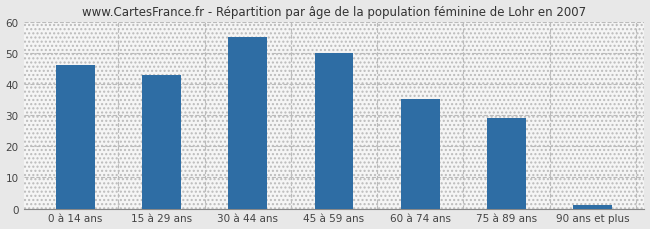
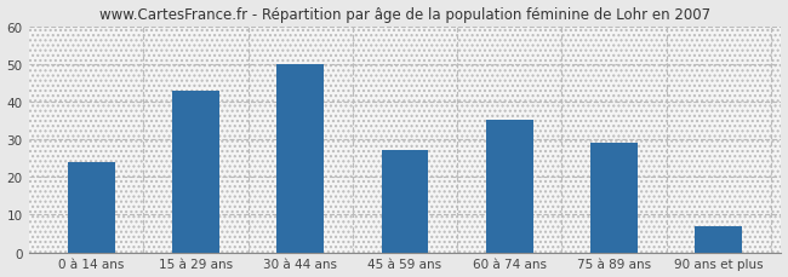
0 à 14 ans: 46 -> 24
30 à 44 ans: 55 -> 50
45 à 59 ans: 50 -> 27
90 ans et plus: 1 -> 7
